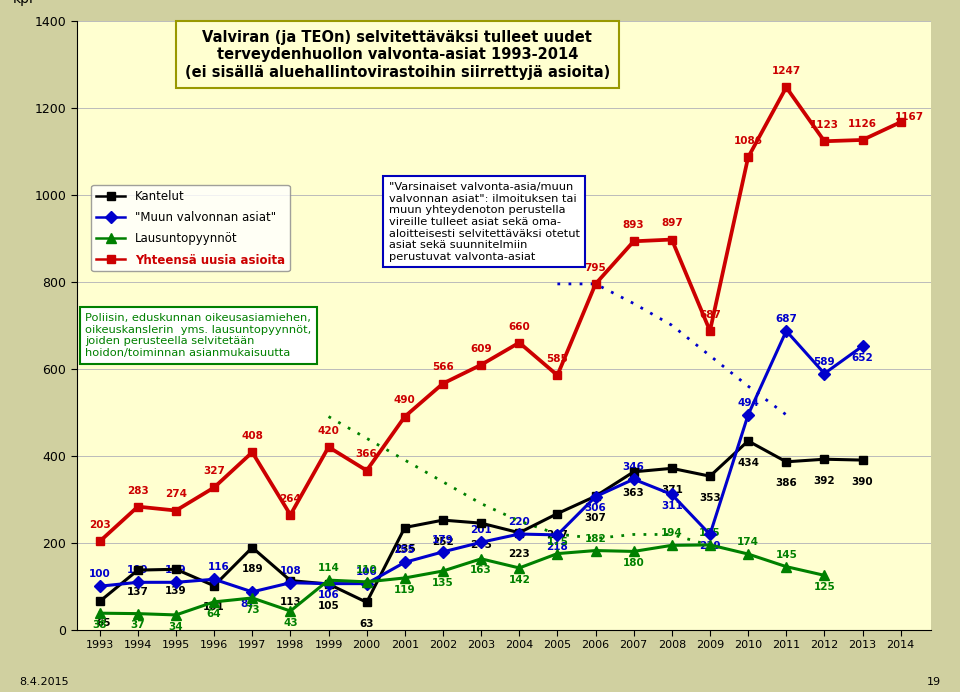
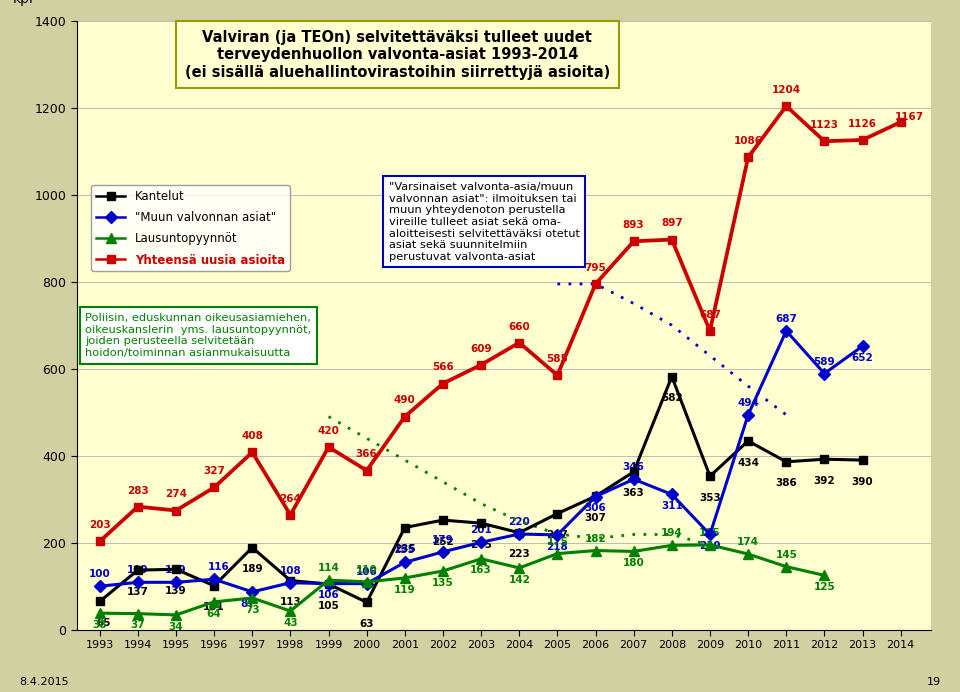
Kantelut/2008: 371 -> 582
Yhteensä uusia asioita/2011: 1247 -> 1204
